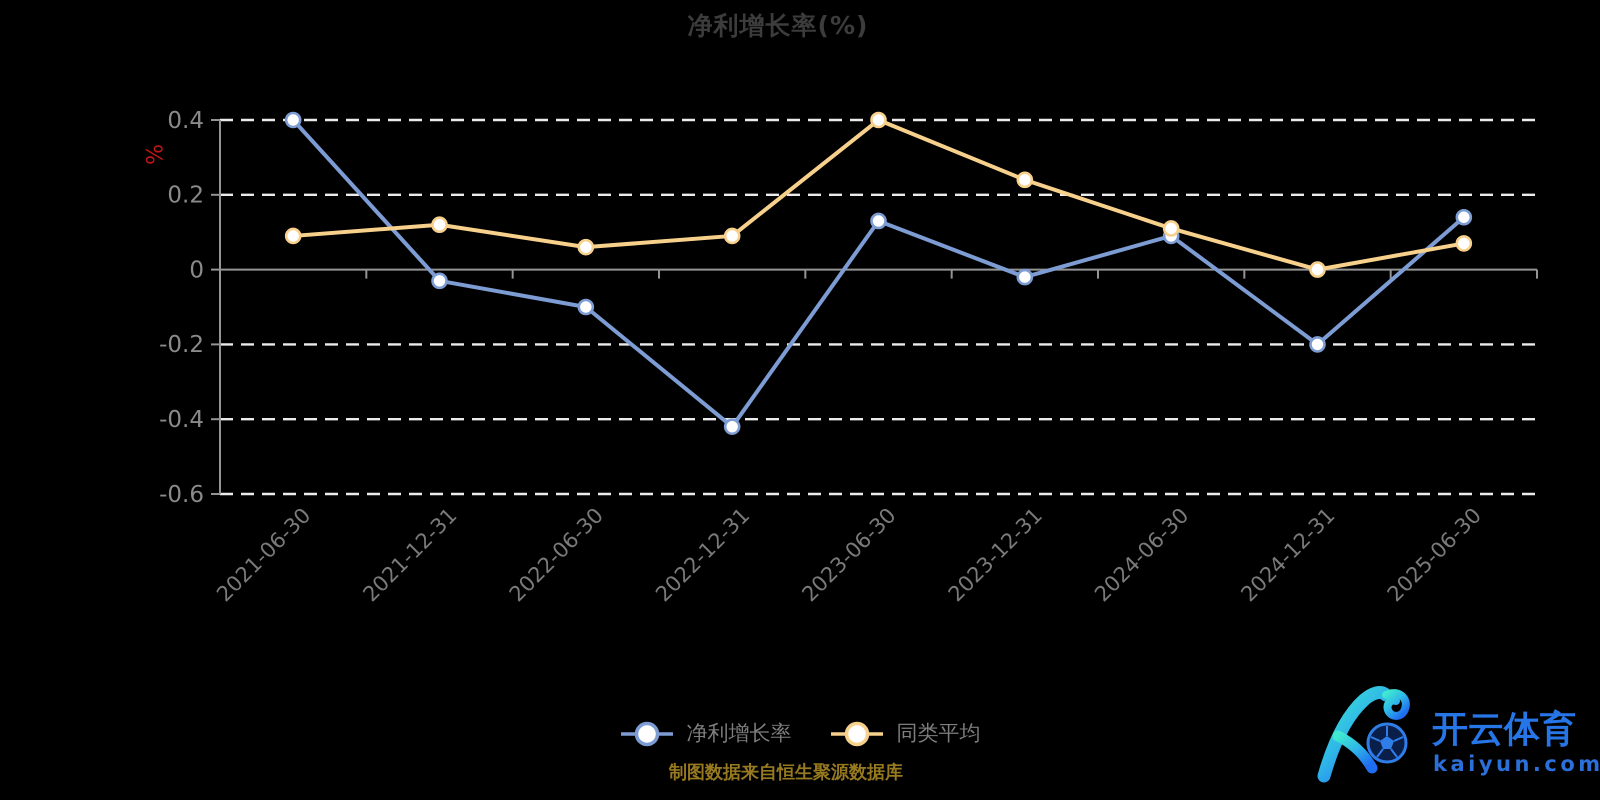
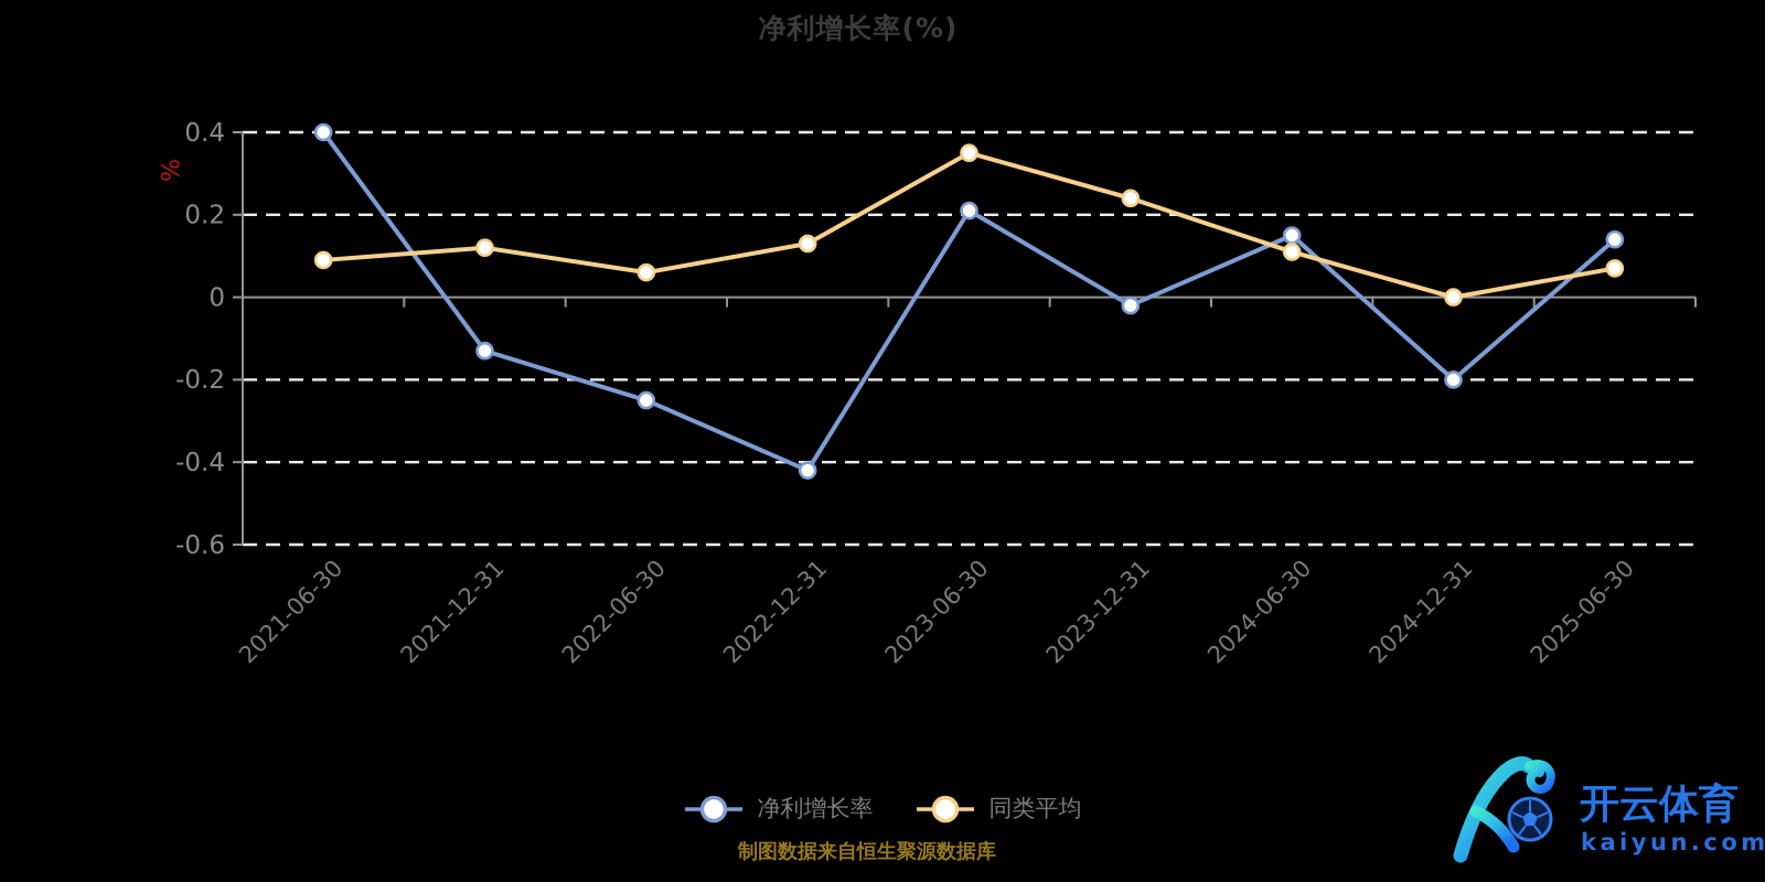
净利增长率/2021-12-31: -0.03 -> -0.13
净利增长率/2022-06-30: -0.10 -> -0.25
同类平均/2022-12-31: 0.09 -> 0.13
净利增长率/2023-06-30: 0.13 -> 0.21
同类平均/2023-06-30: 0.40 -> 0.35
净利增长率/2024-06-30: 0.09 -> 0.15
